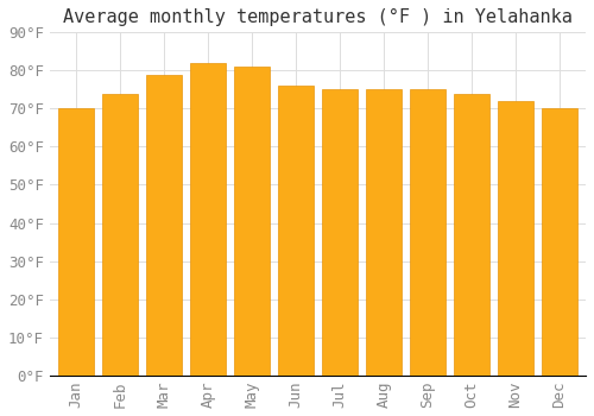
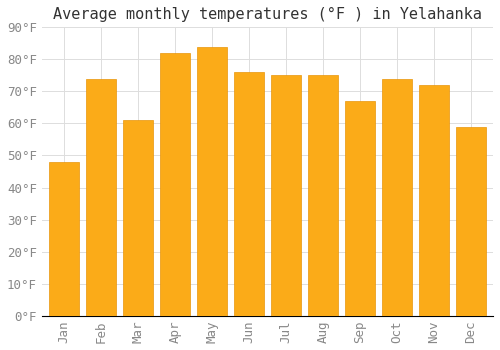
Jan: 70°F -> 48°F
Mar: 79°F -> 61°F
May: 81°F -> 84°F
Sep: 75°F -> 67°F
Dec: 70°F -> 59°F
